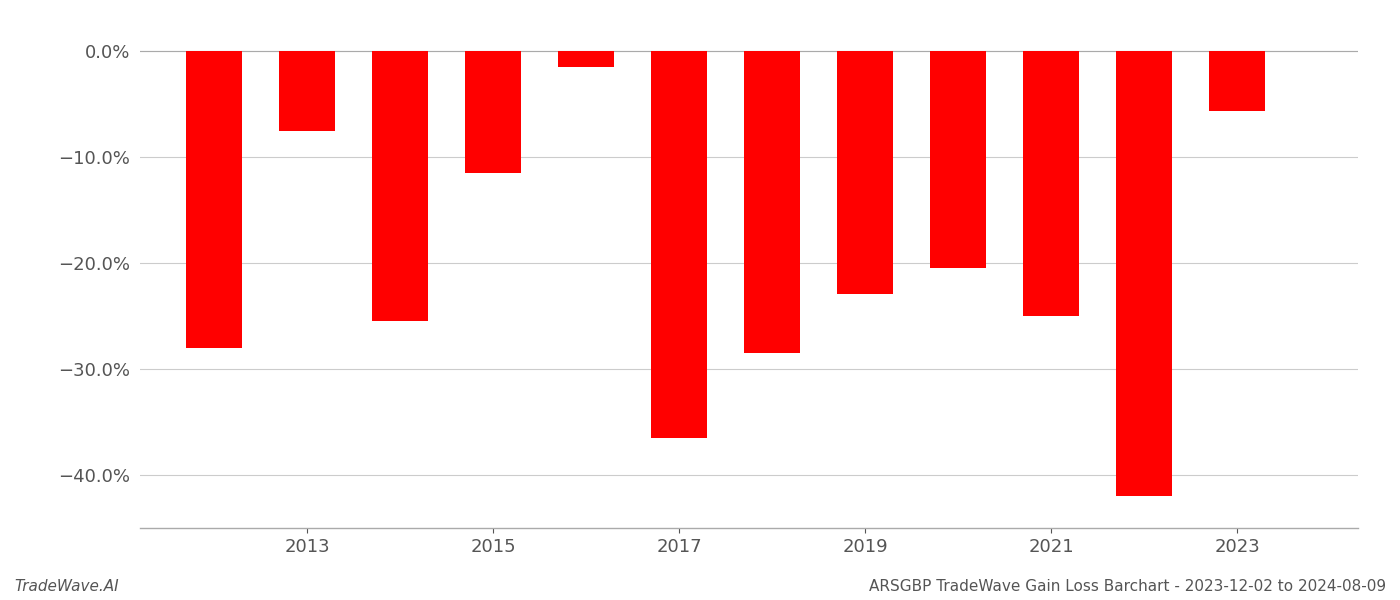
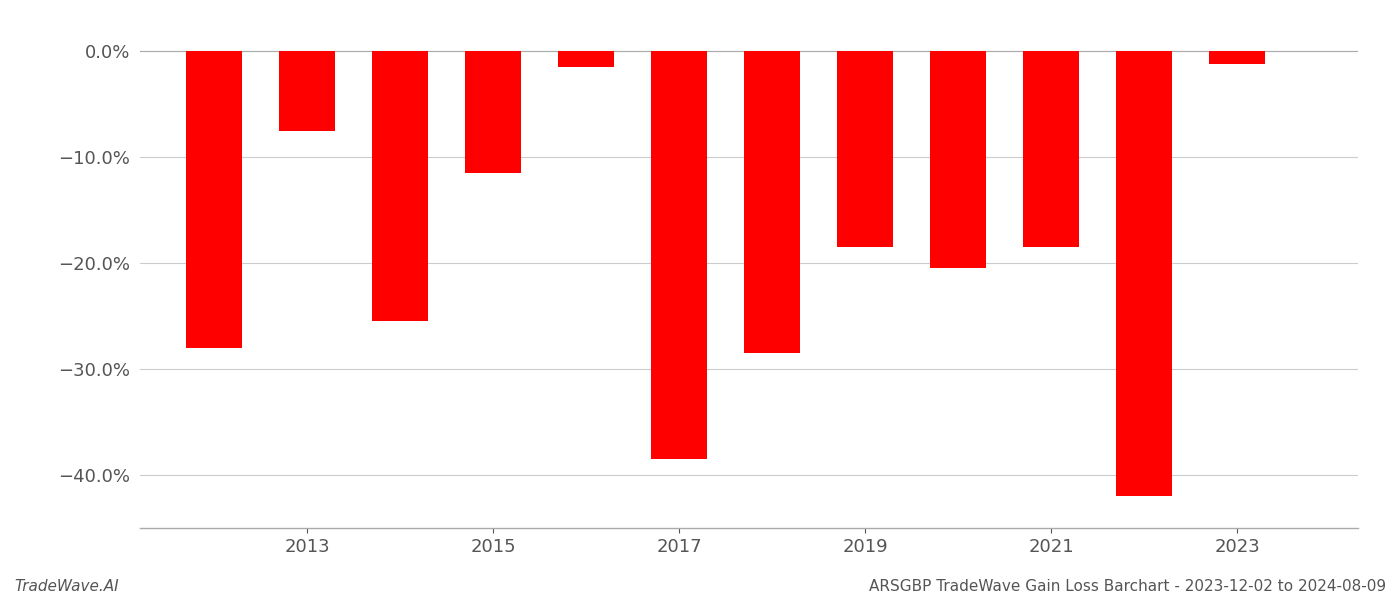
2017: -36.5% -> -38.5%
2019: -22.9% -> -18.5%
2021: -25.0% -> -18.5%
2023: -5.6% -> -1.2%
